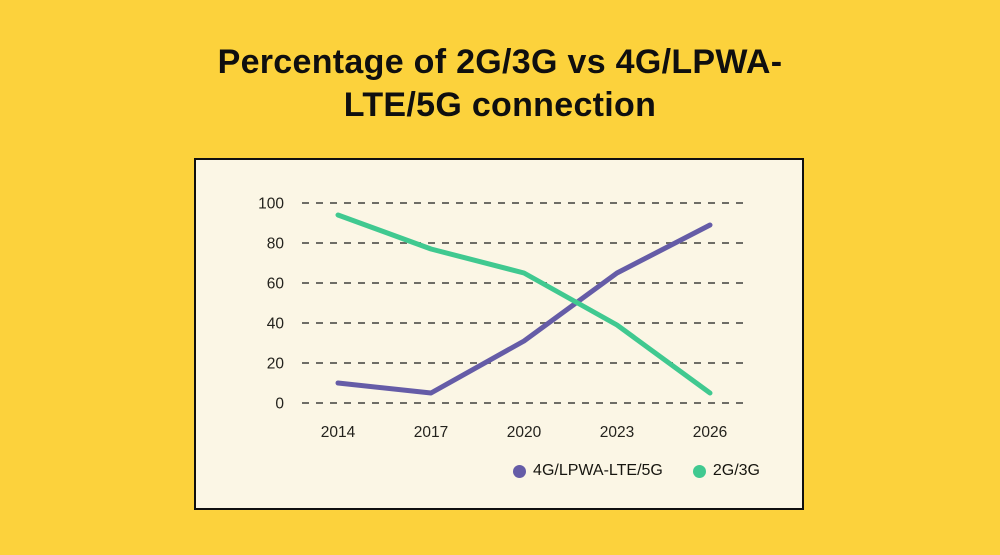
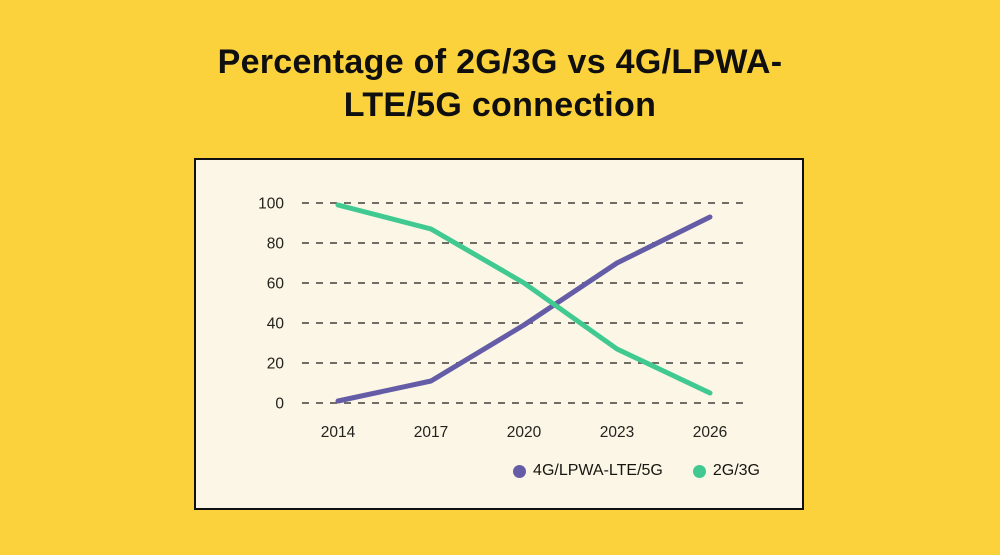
4G/LPWA-LTE/5G/2014: 10 -> 1
2G/3G/2014: 94 -> 99
4G/LPWA-LTE/5G/2017: 5 -> 11
2G/3G/2017: 77 -> 87
4G/LPWA-LTE/5G/2020: 31 -> 39
2G/3G/2020: 65 -> 60
4G/LPWA-LTE/5G/2023: 65 -> 70
2G/3G/2023: 39 -> 27
4G/LPWA-LTE/5G/2026: 89 -> 93
